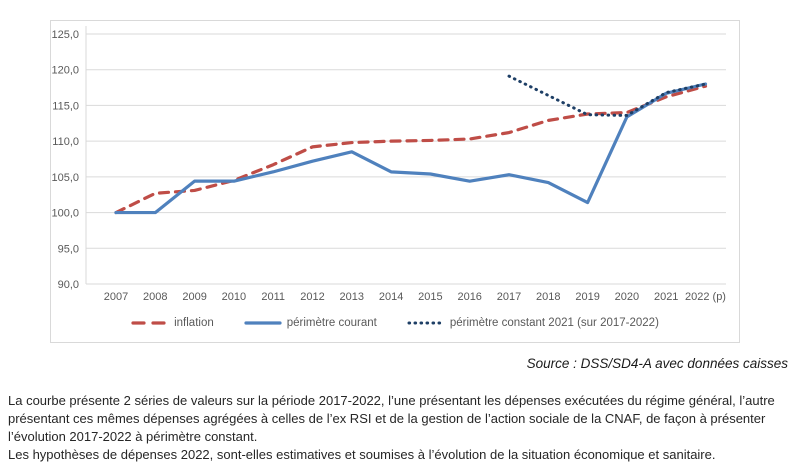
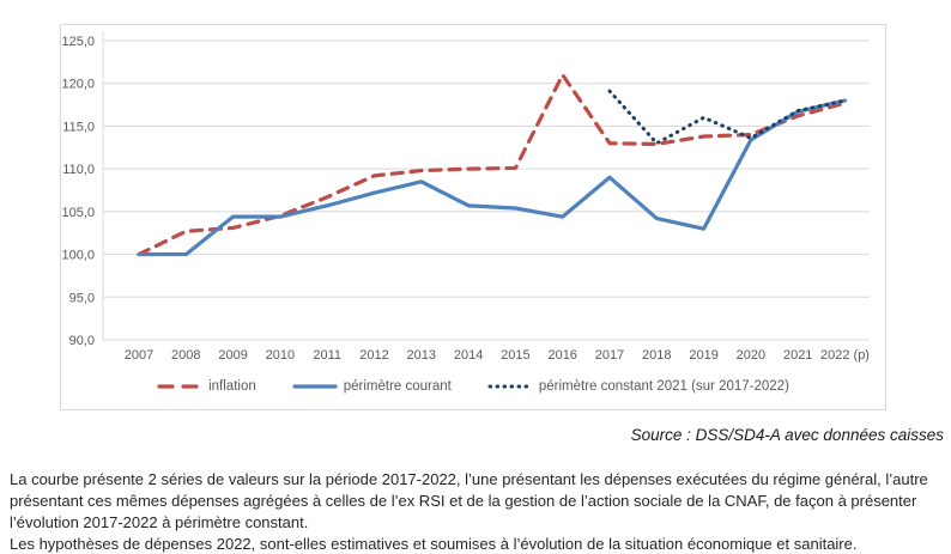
inflation/2016: 110 -> 121
inflation/2017: 111 -> 113
périmètre courant/2017: 105 -> 109
périmètre constant 2021 (sur 2017-2022)/2018: 116 -> 113
périmètre courant/2019: 101 -> 103
périmètre constant 2021 (sur 2017-2022)/2019: 114 -> 116
